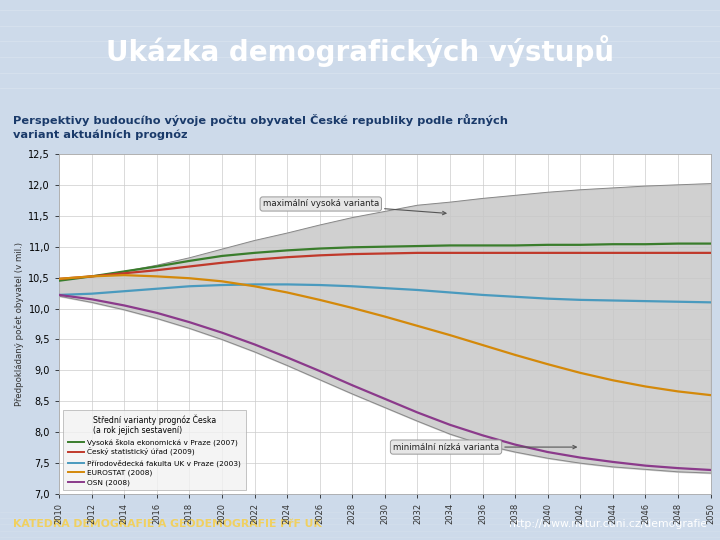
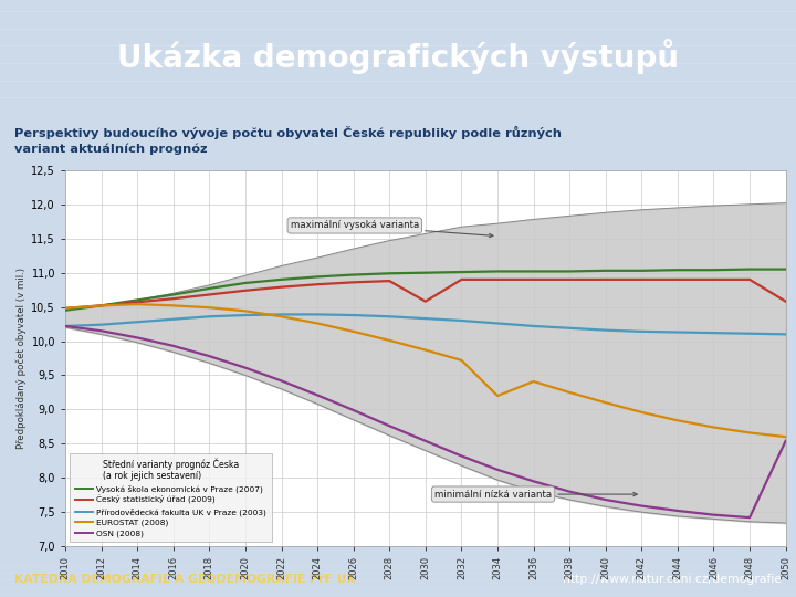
Český statistický úřad (2009)/2030: 10,89 -> 10,58
EUROSTAT (2008)/2034: 9,57 -> 9,20
Český statistický úřad (2009)/2050: 10,90 -> 10,58
OSN (2008)/2050: 7,39 -> 8,54
